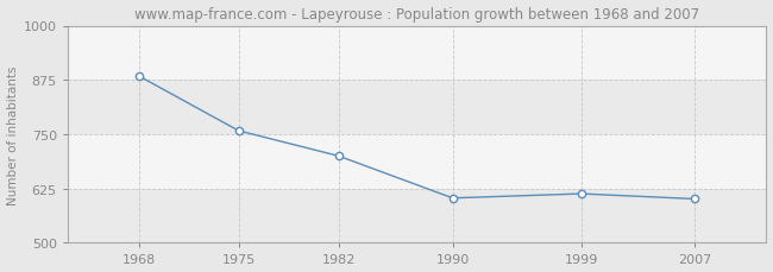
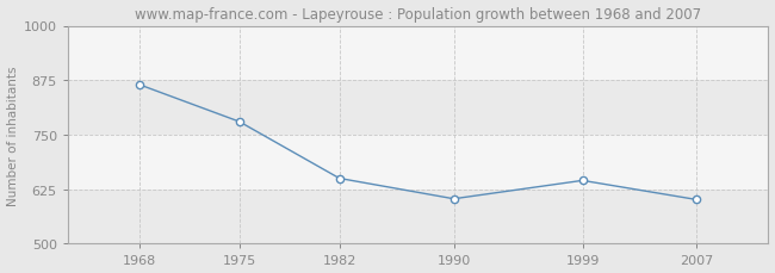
1968: 884 -> 865
1975: 758 -> 780
1982: 700 -> 650
1999: 613 -> 645
